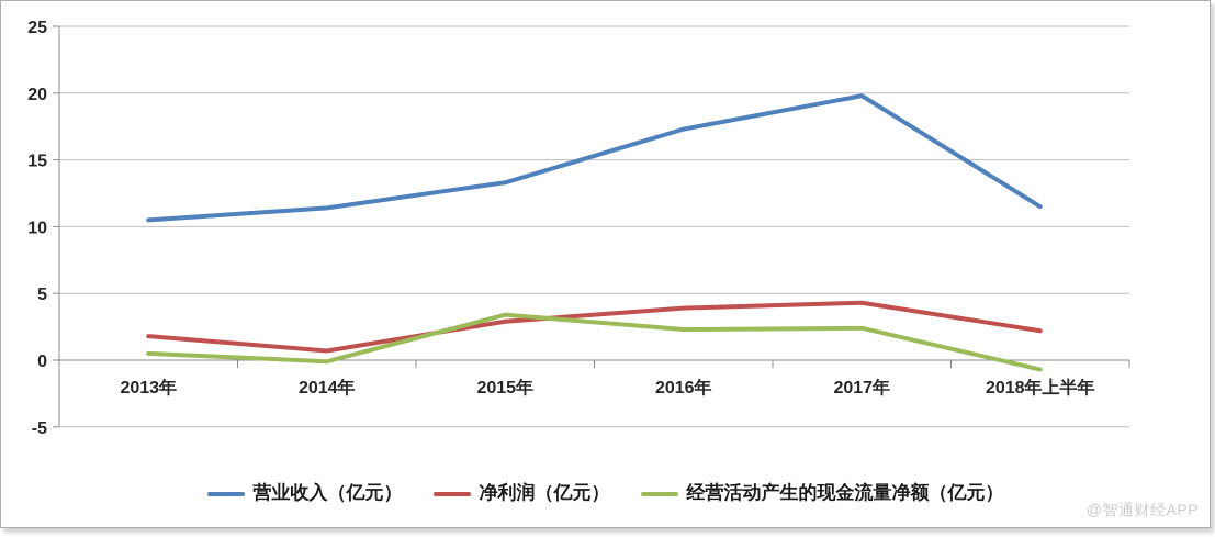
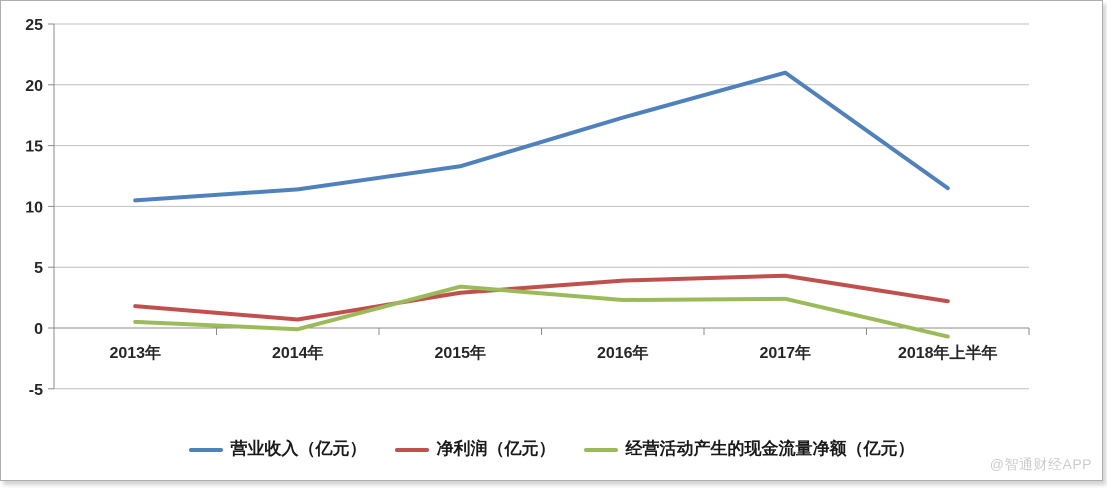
营业收入（亿元）/2017年: 19.8 -> 21.0
